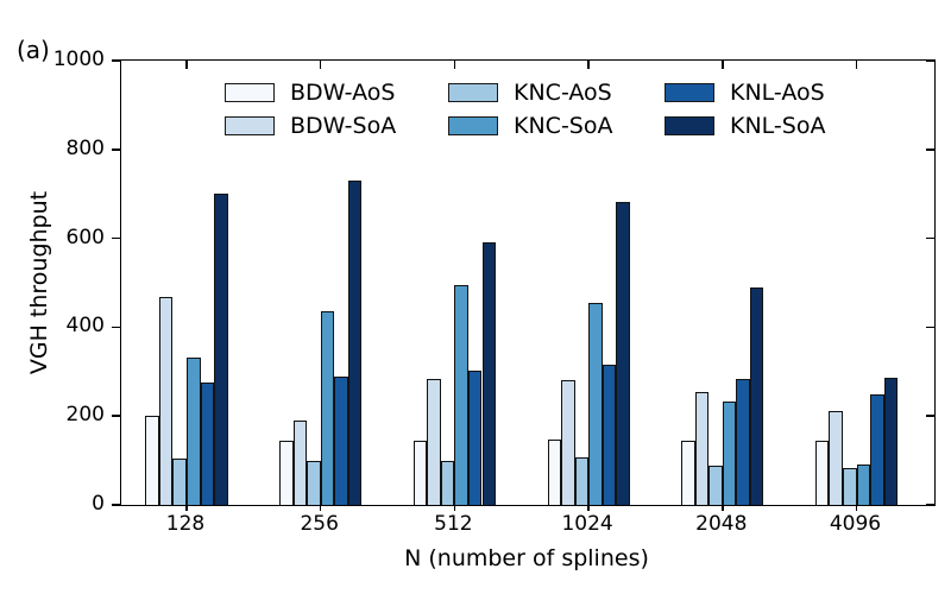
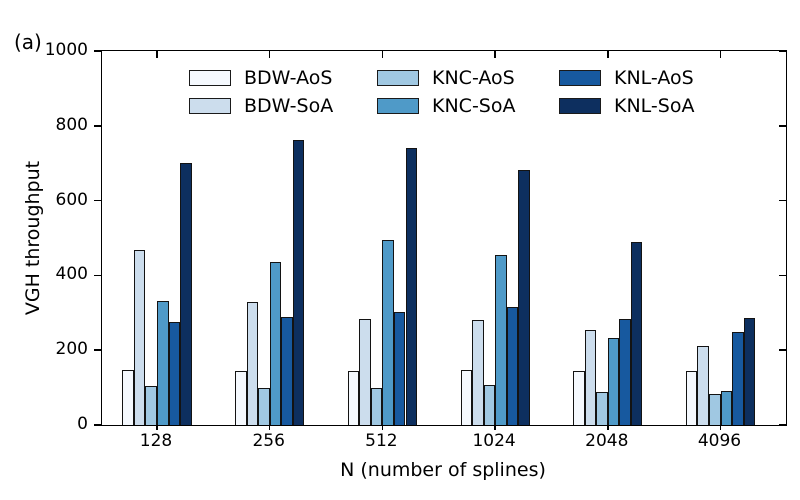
BDW-AoS/128: 200 -> 150
BDW-SoA/256: 190 -> 330
KNL-SoA/256: 730 -> 760
KNL-SoA/512: 590 -> 740
